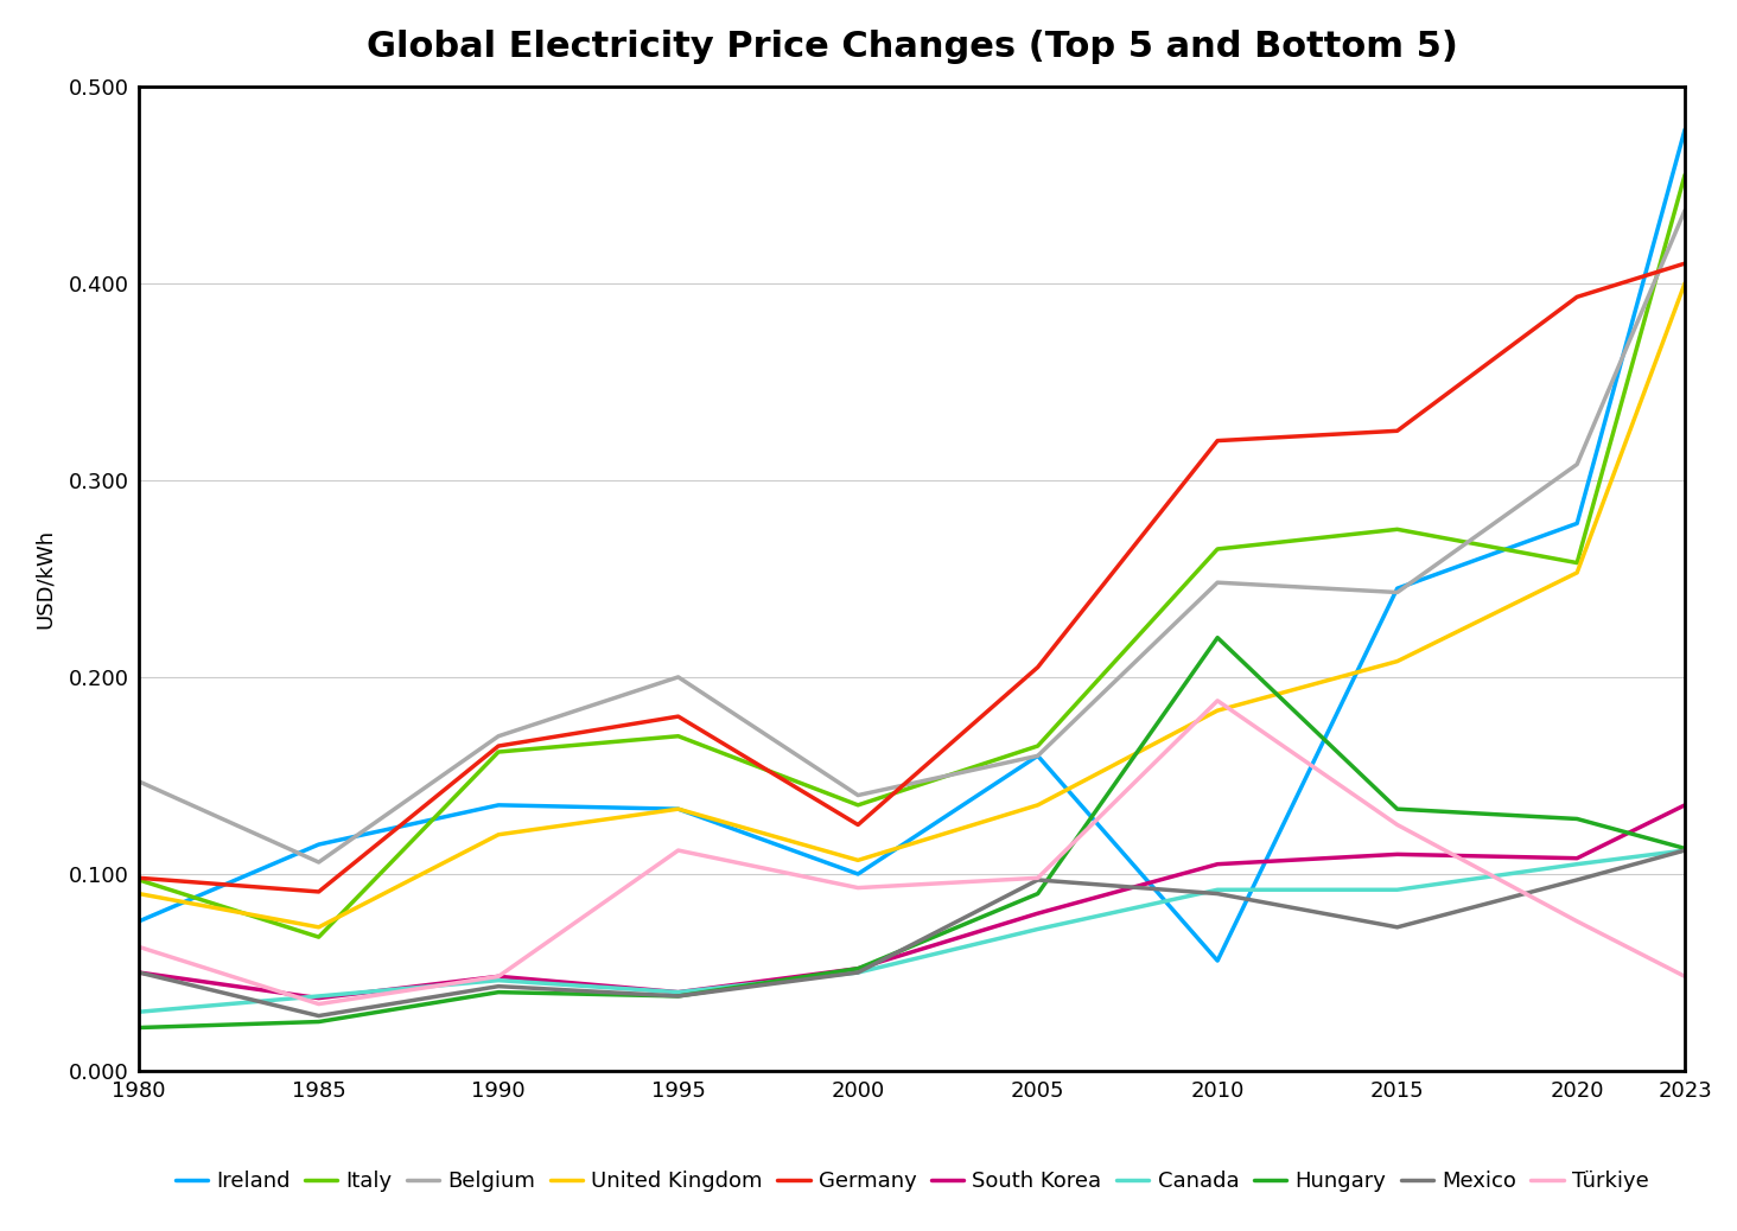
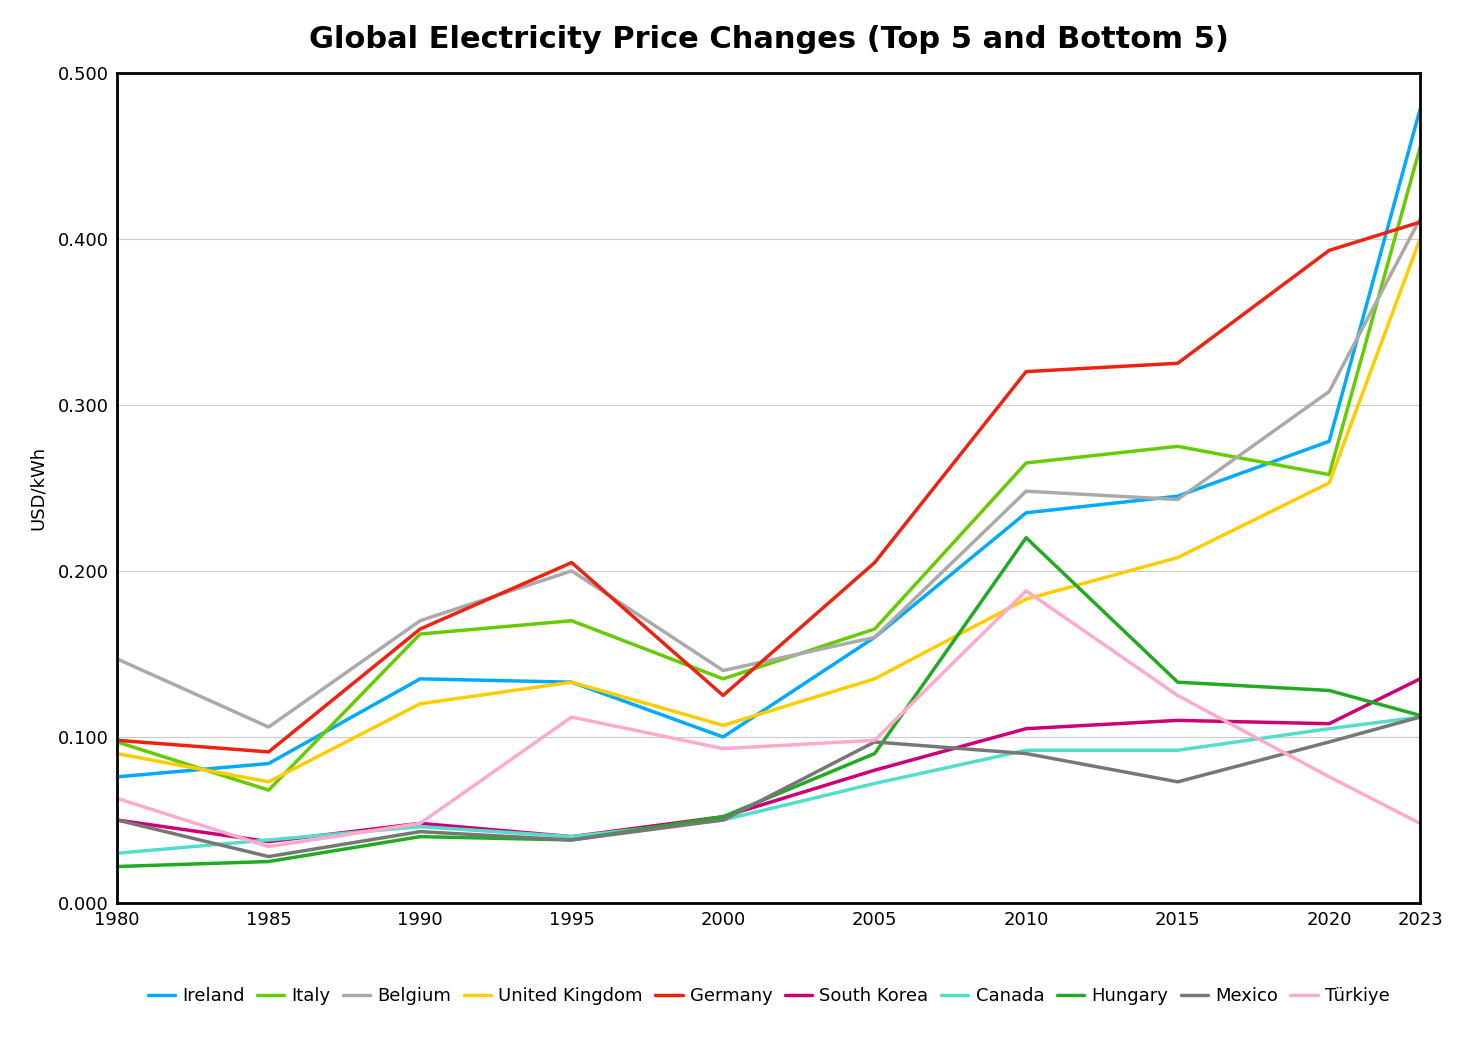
Ireland/1985: 0.115 -> 0.084
Germany/1995: 0.180 -> 0.205
Ireland/2010: 0.056 -> 0.235
Belgium/2023: 0.437 -> 0.412
